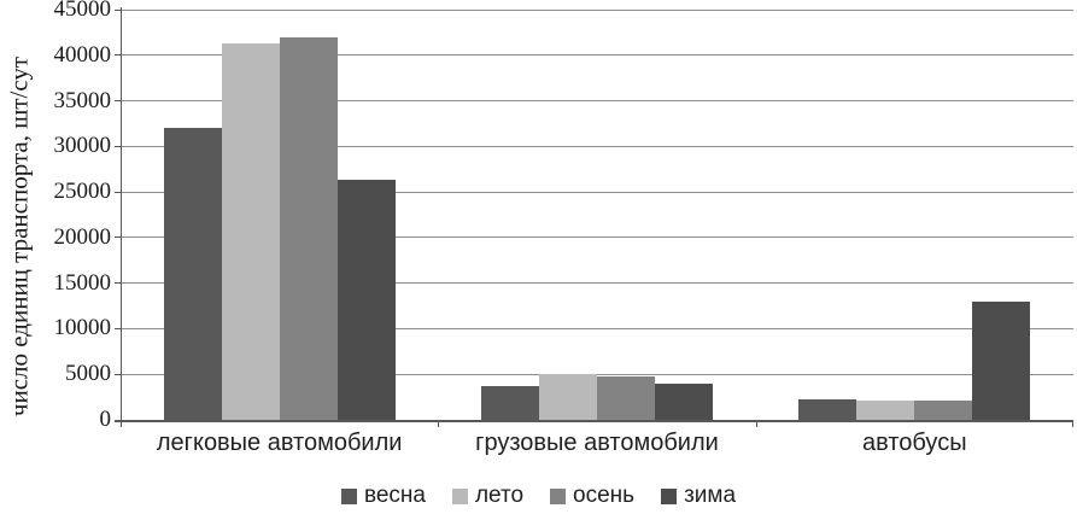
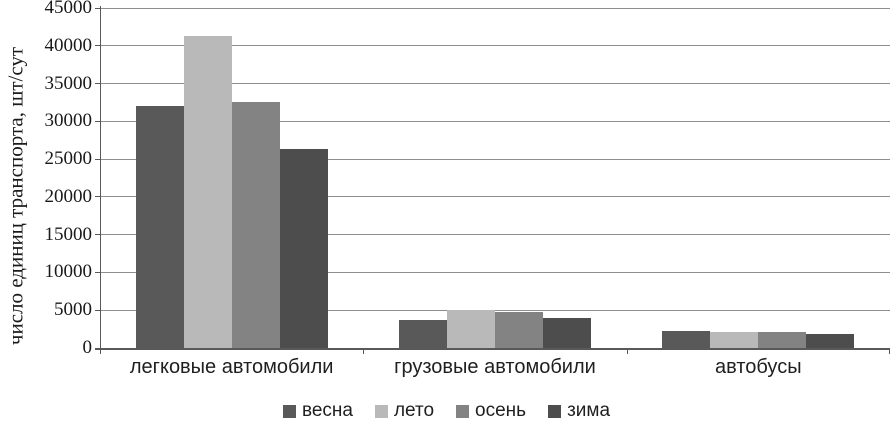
осень/легковые автомобили: 42000 -> 32000
зима/автобусы: 13000 -> 2000
